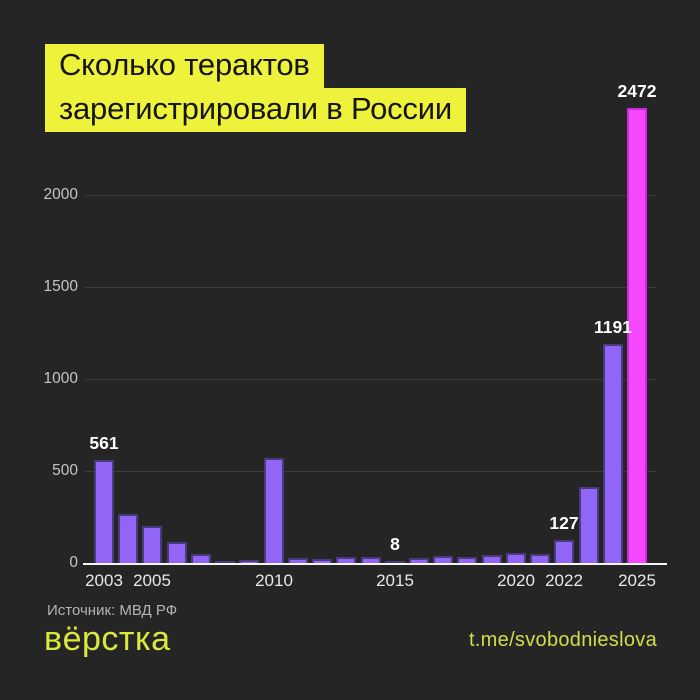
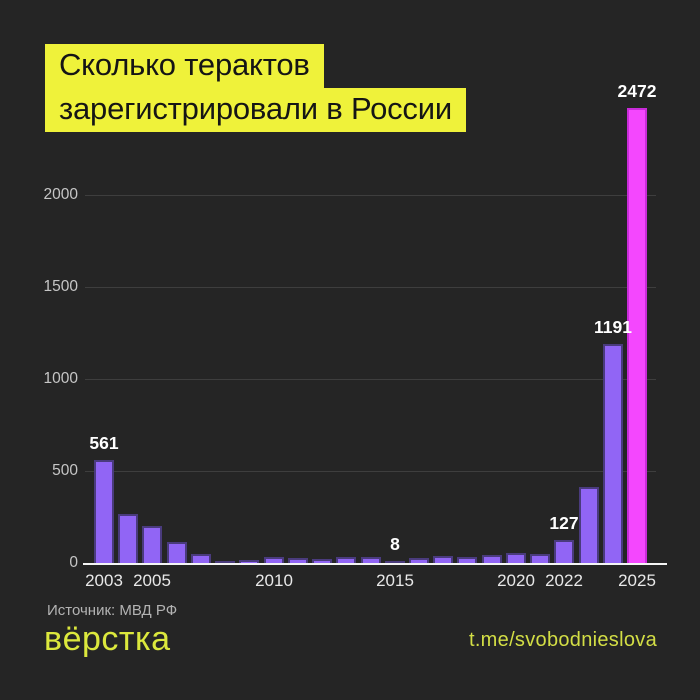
2010: 570 -> 30
